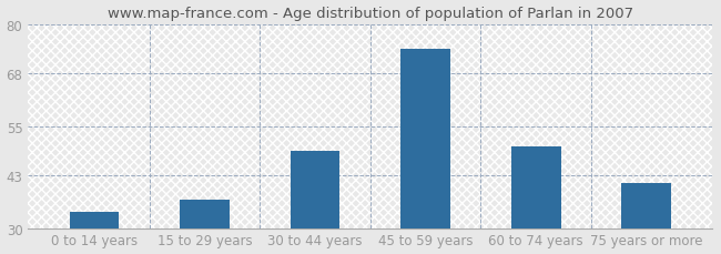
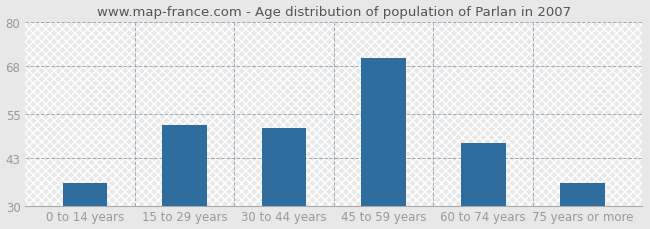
0 to 14 years: 34 -> 36
15 to 29 years: 37 -> 52
30 to 44 years: 49 -> 51
45 to 59 years: 74 -> 70
60 to 74 years: 50 -> 47
75 years or more: 41 -> 36
